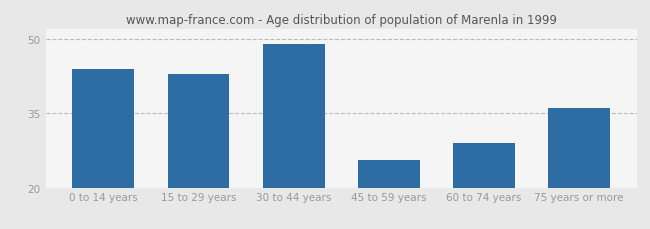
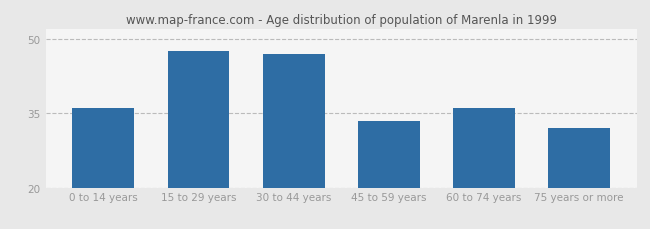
0 to 14 years: 44.0 -> 36.0
15 to 29 years: 43.0 -> 47.5
30 to 44 years: 49.0 -> 47.0
45 to 59 years: 25.5 -> 33.5
60 to 74 years: 29.0 -> 36.0
75 years or more: 36.0 -> 32.0
